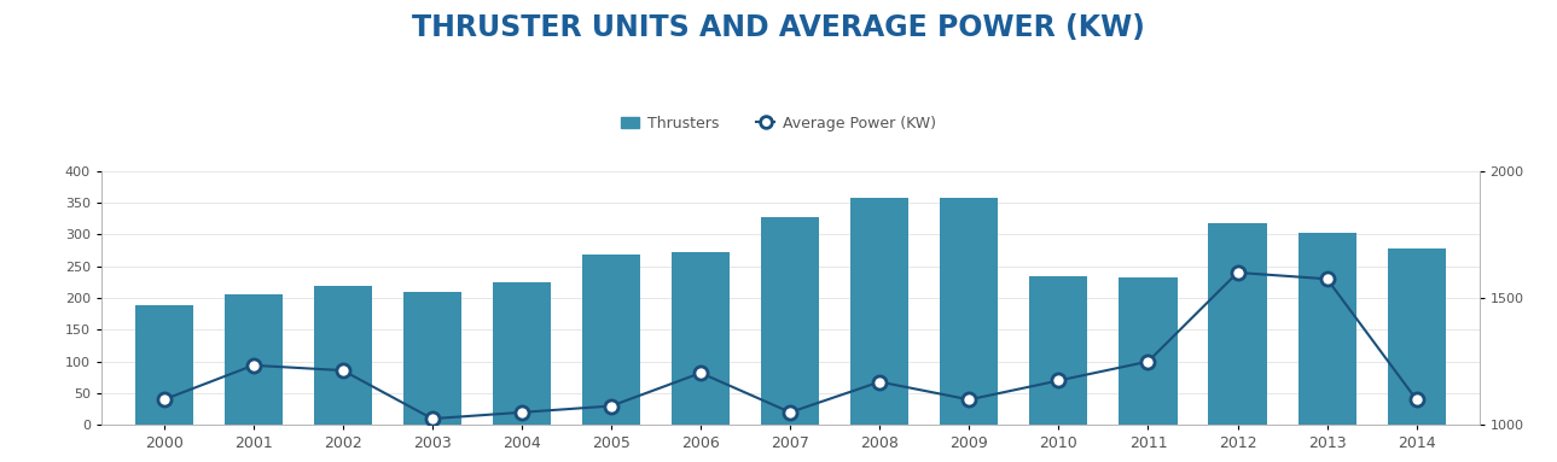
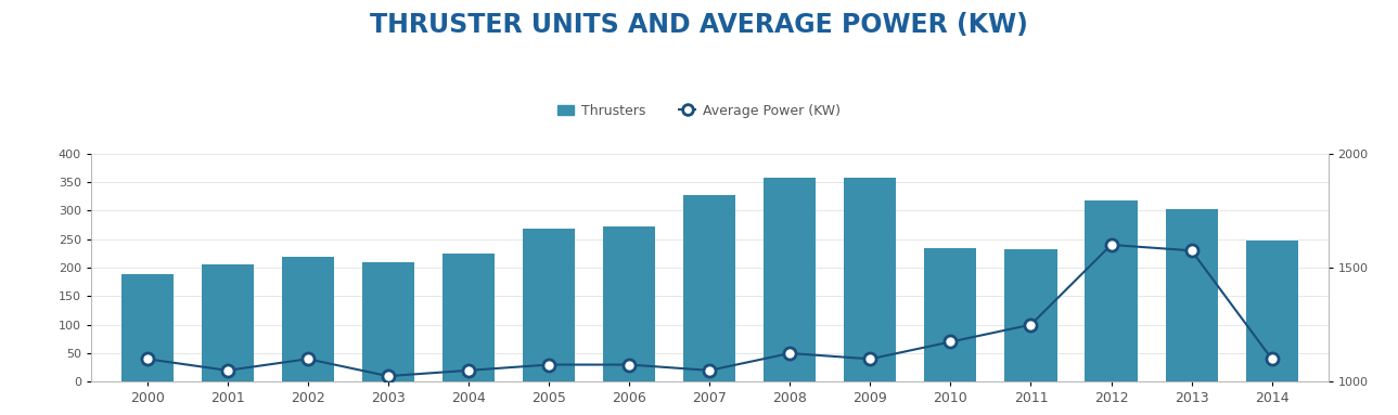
Average Power (KW)/2001: 1235 -> 1050
Average Power (KW)/2002: 1215 -> 1100
Average Power (KW)/2006: 1205 -> 1075
Average Power (KW)/2008: 1170 -> 1125
Thrusters/2014: 278 -> 247
